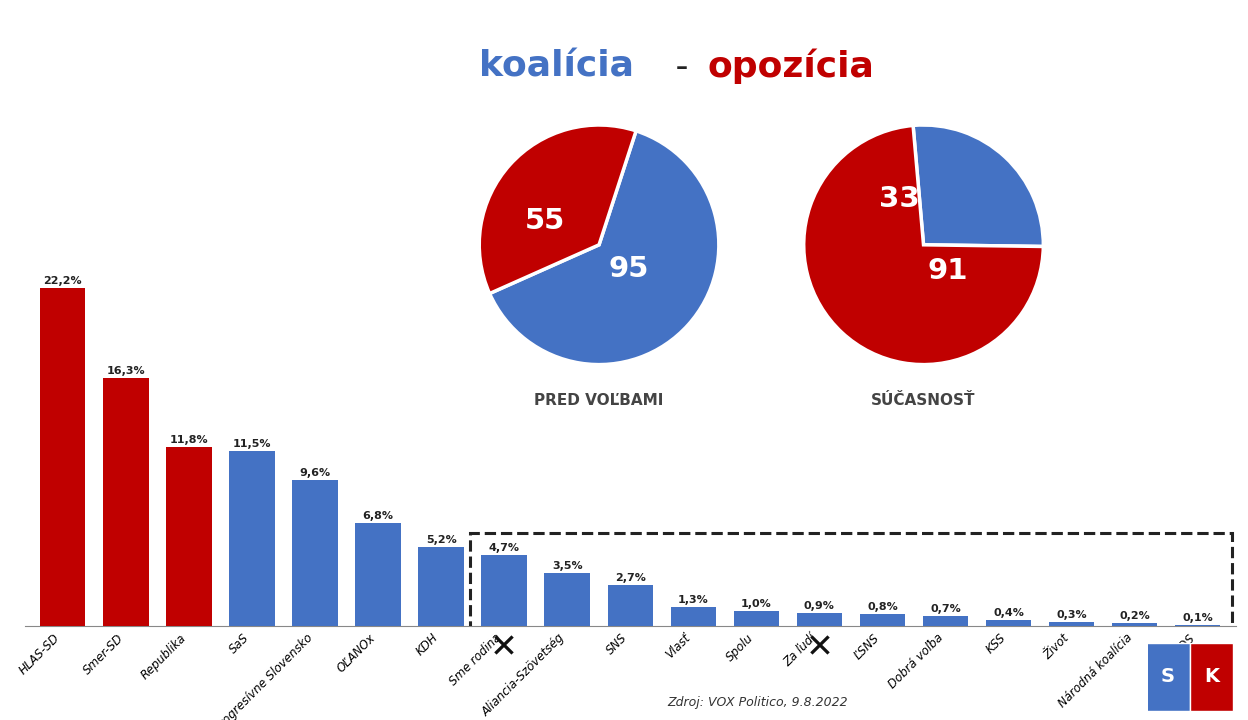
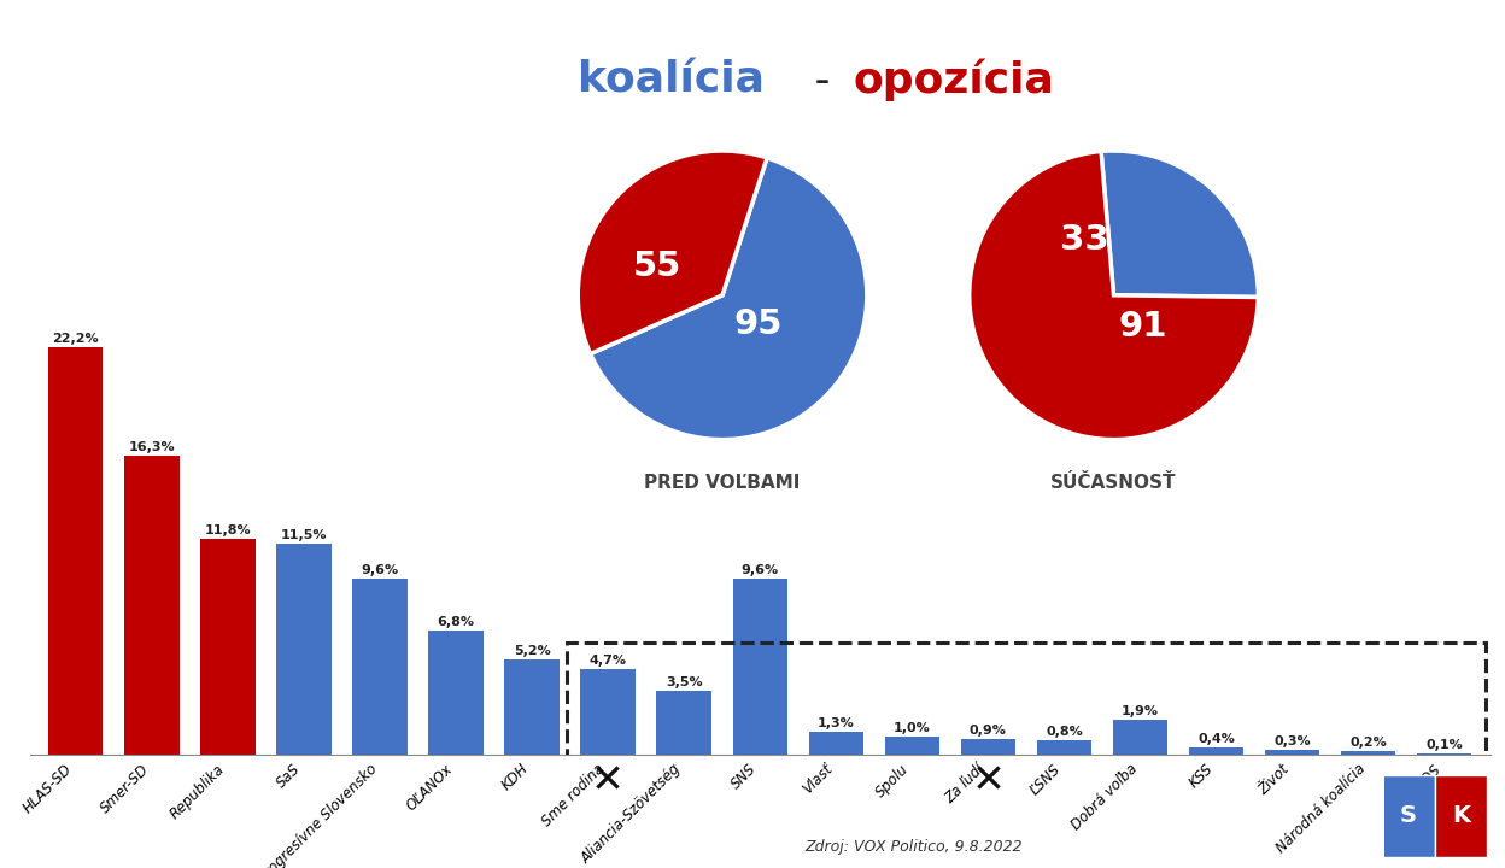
SNS: 2,7% -> 9,6%
Dobrá voľba: 0,7% -> 1,9%
